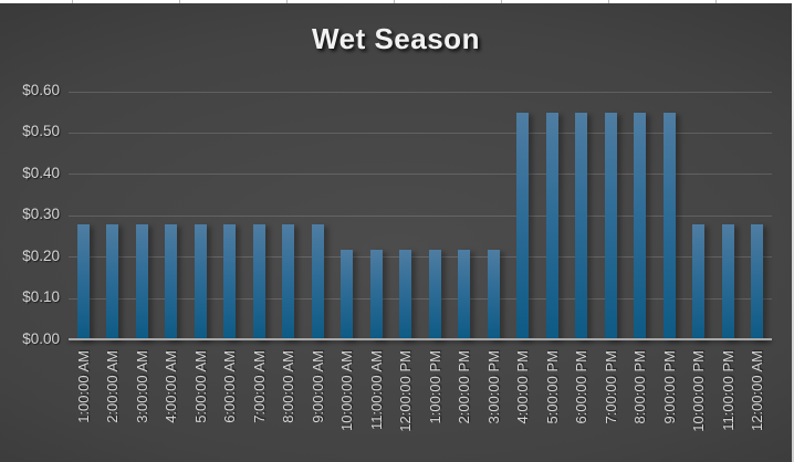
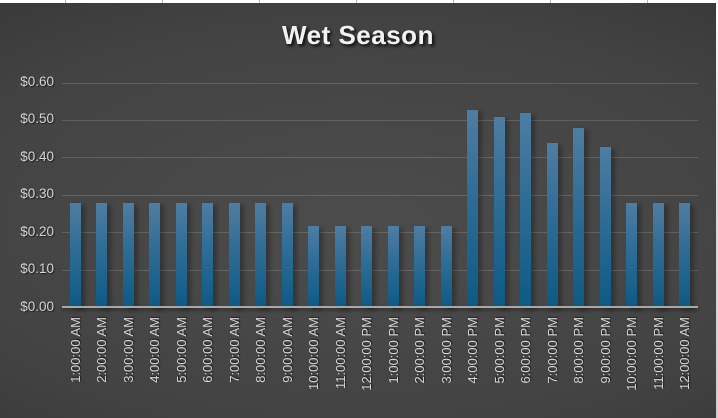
4:00:00 PM: $0.55 -> $0.53
5:00:00 PM: $0.55 -> $0.51
6:00:00 PM: $0.55 -> $0.52
7:00:00 PM: $0.55 -> $0.44
8:00:00 PM: $0.55 -> $0.48
9:00:00 PM: $0.55 -> $0.43
